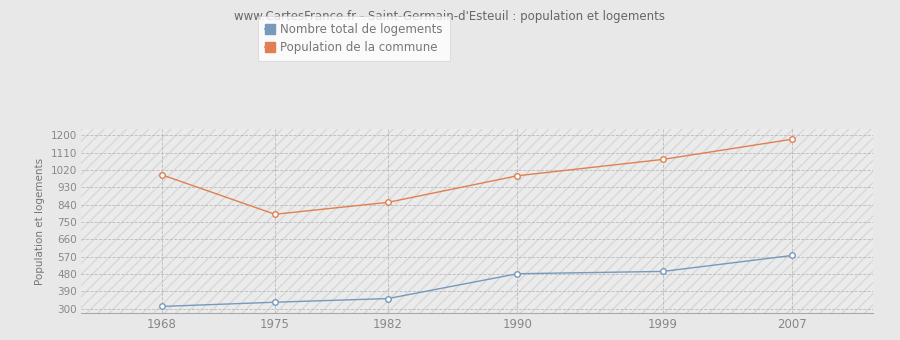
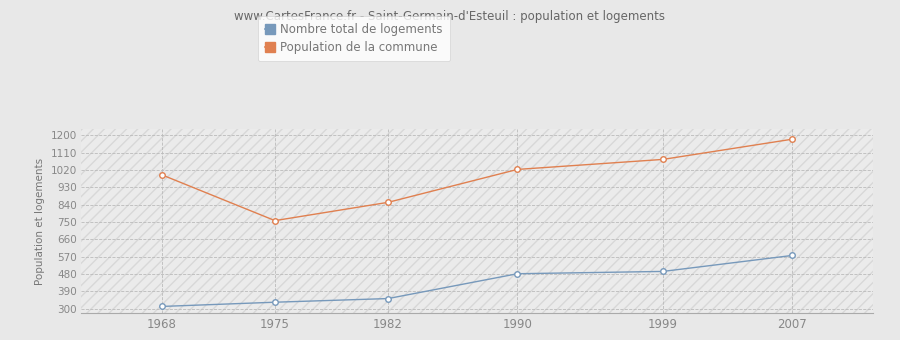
Population de la commune/1975: 790 -> 760
Population de la commune/1990: 990 -> 1020
